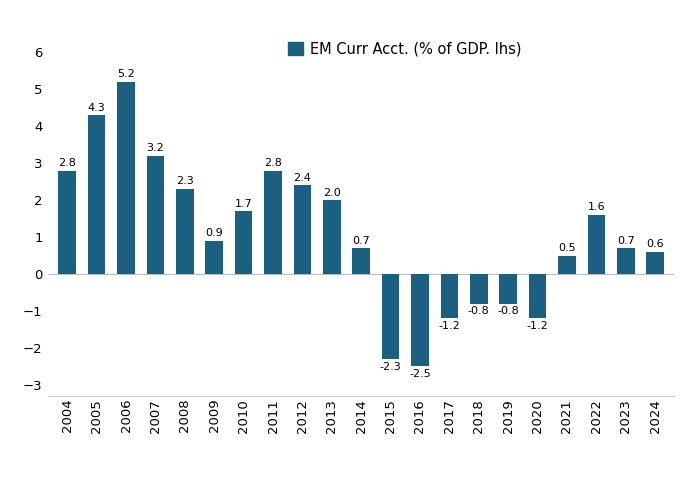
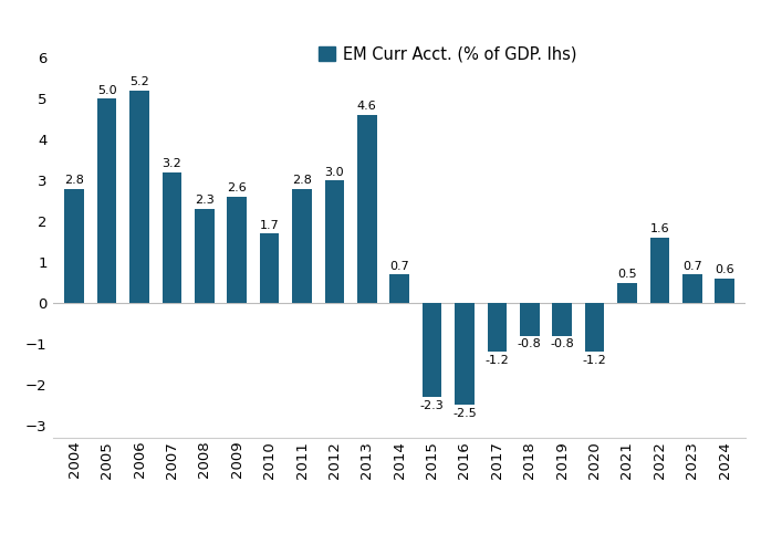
2005: 4.3 -> 5.0
2009: 0.9 -> 2.6
2012: 2.4 -> 3.0
2013: 2.0 -> 4.6
